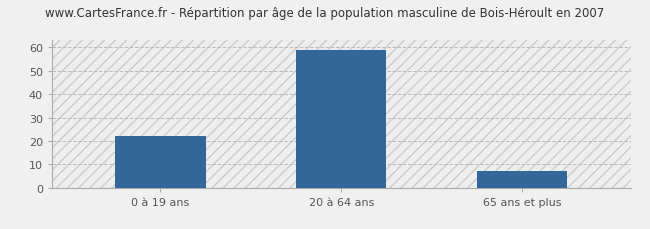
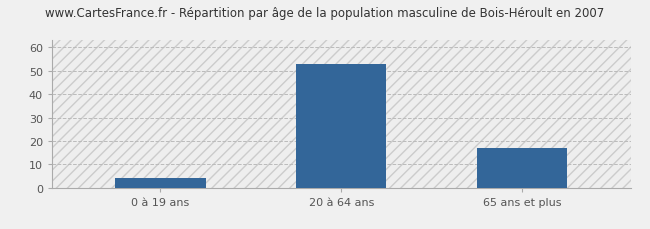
0 à 19 ans: 22 -> 4
20 à 64 ans: 59 -> 53
65 ans et plus: 7 -> 17
